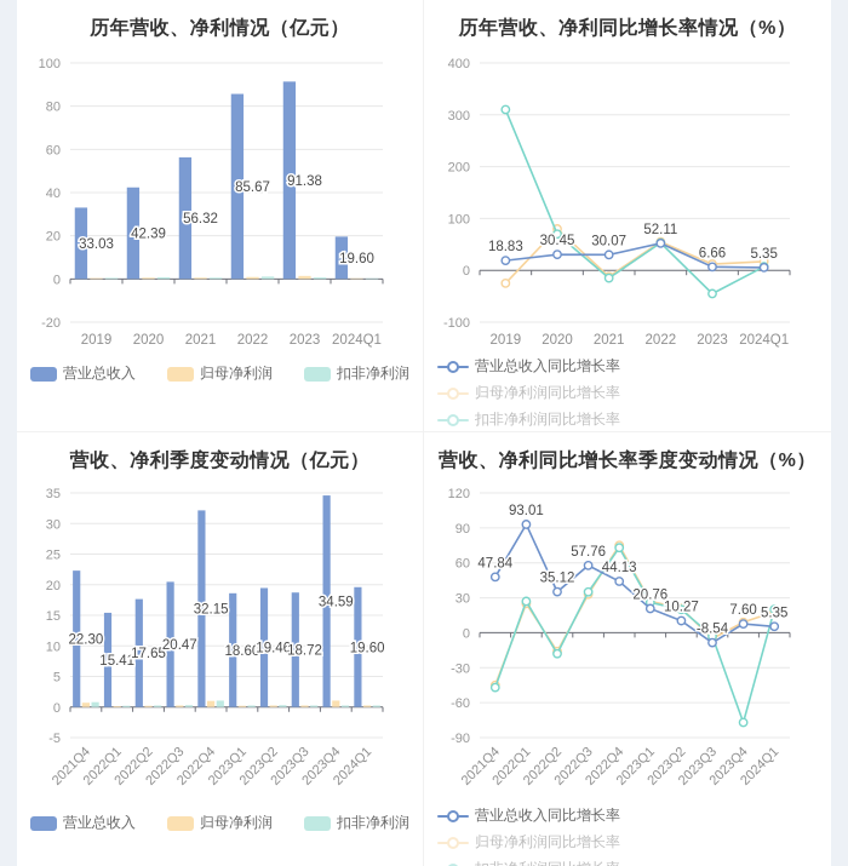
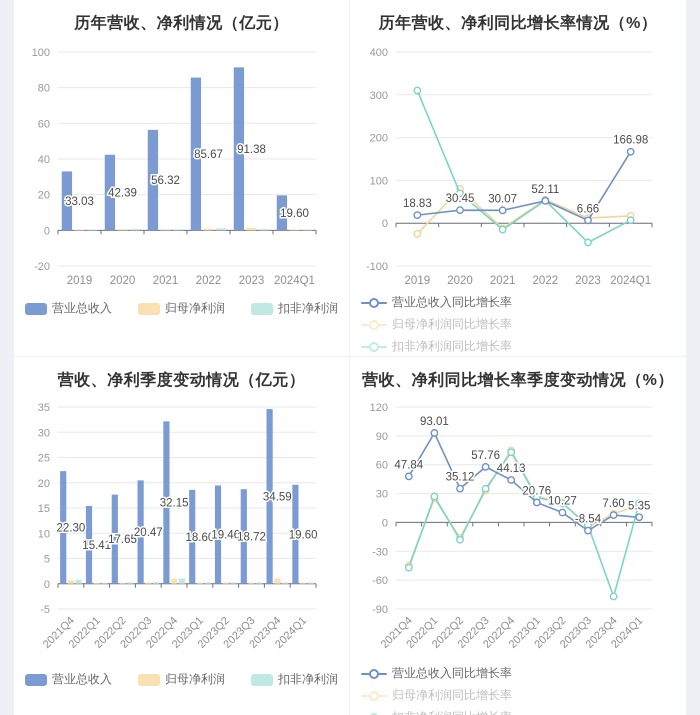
历年营收、净利同比增长率情况（%）/营业总收入同比增长率/2024Q1: 5.35 -> 166.98
